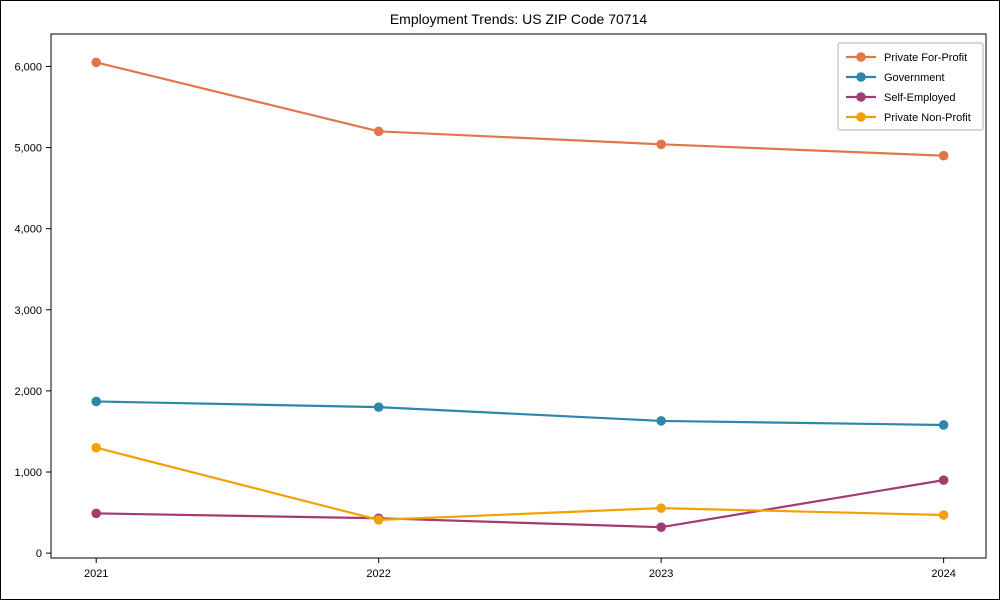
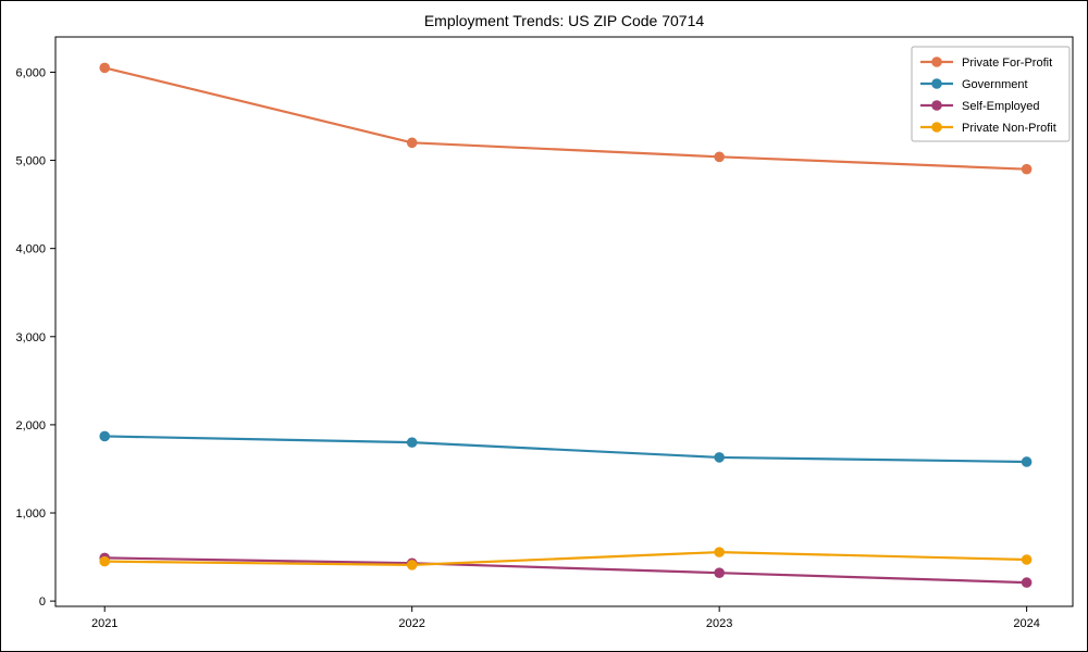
Private Non-Profit/2021: 1300 -> 400
Self-Employed/2024: 900 -> 200
